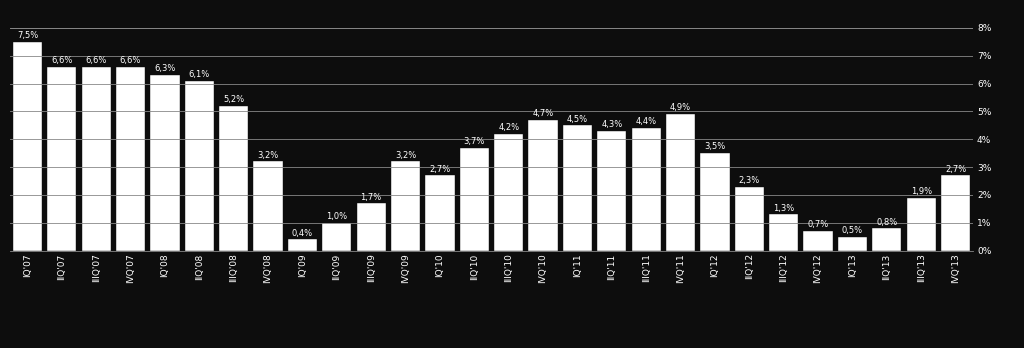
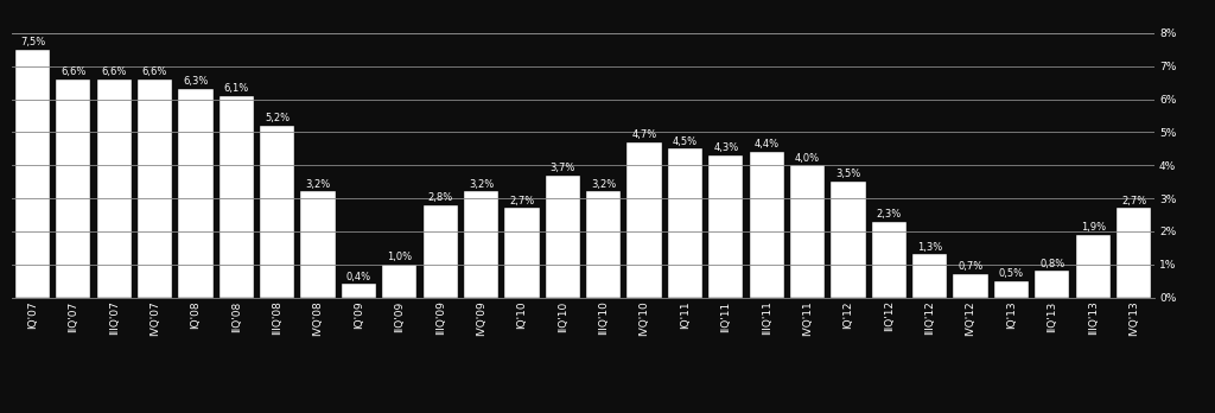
IIIQ'09: 1,7% -> 2,8%
IIIQ'10: 4,2% -> 3,2%
IVQ'11: 4,9% -> 4,0%
